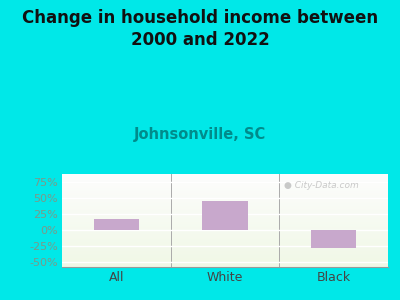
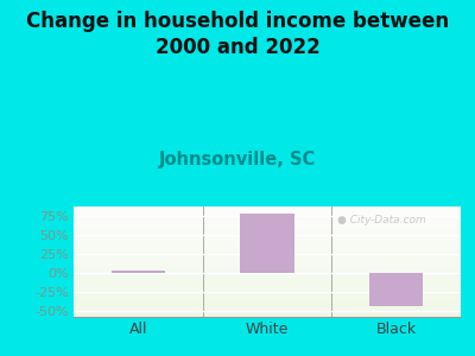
All: 17% -> 4%
White: 46% -> 78%
Black: -28% -> -44%
